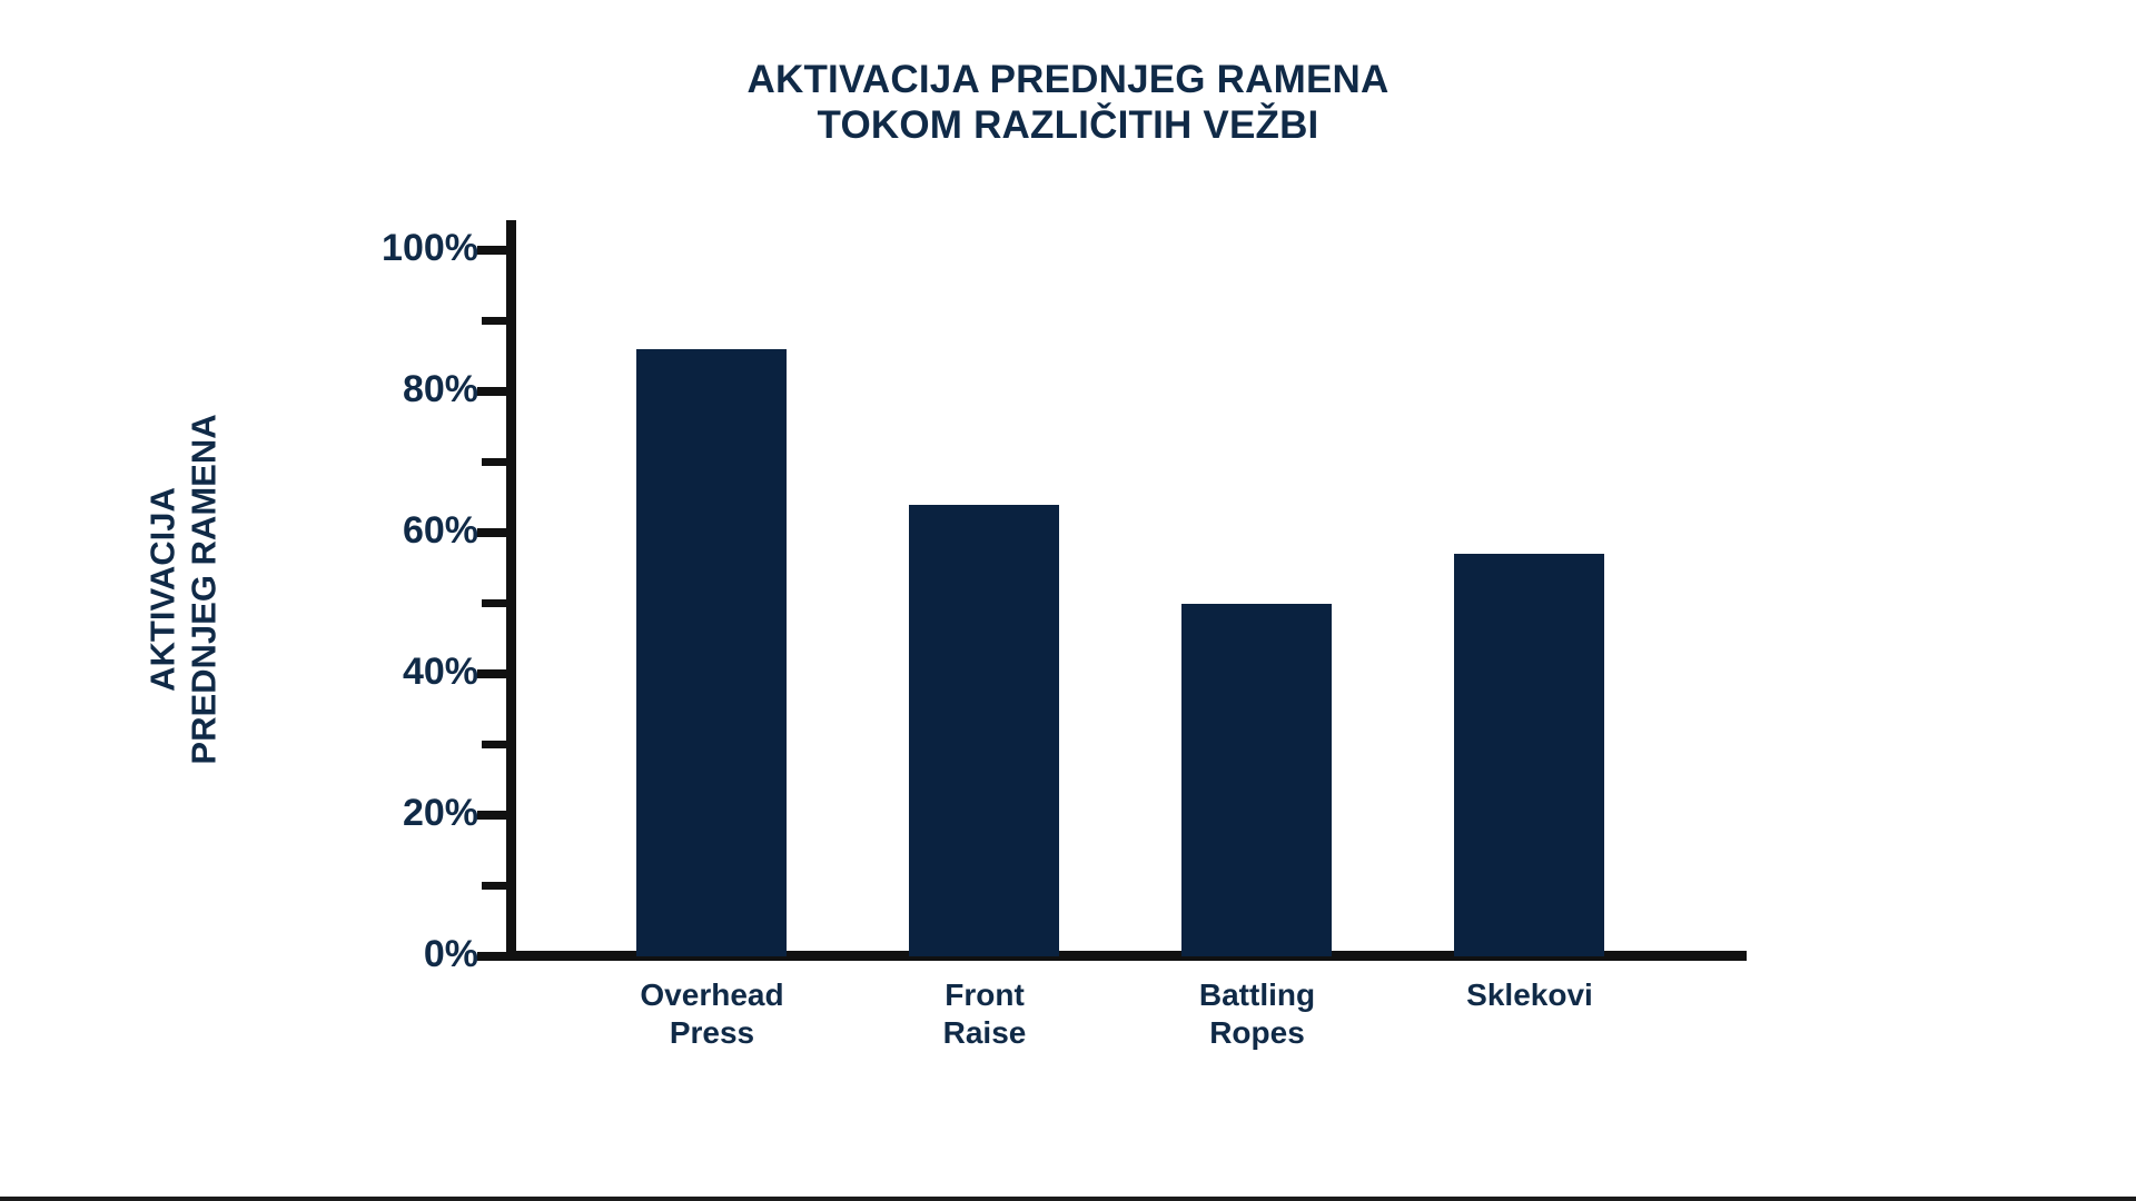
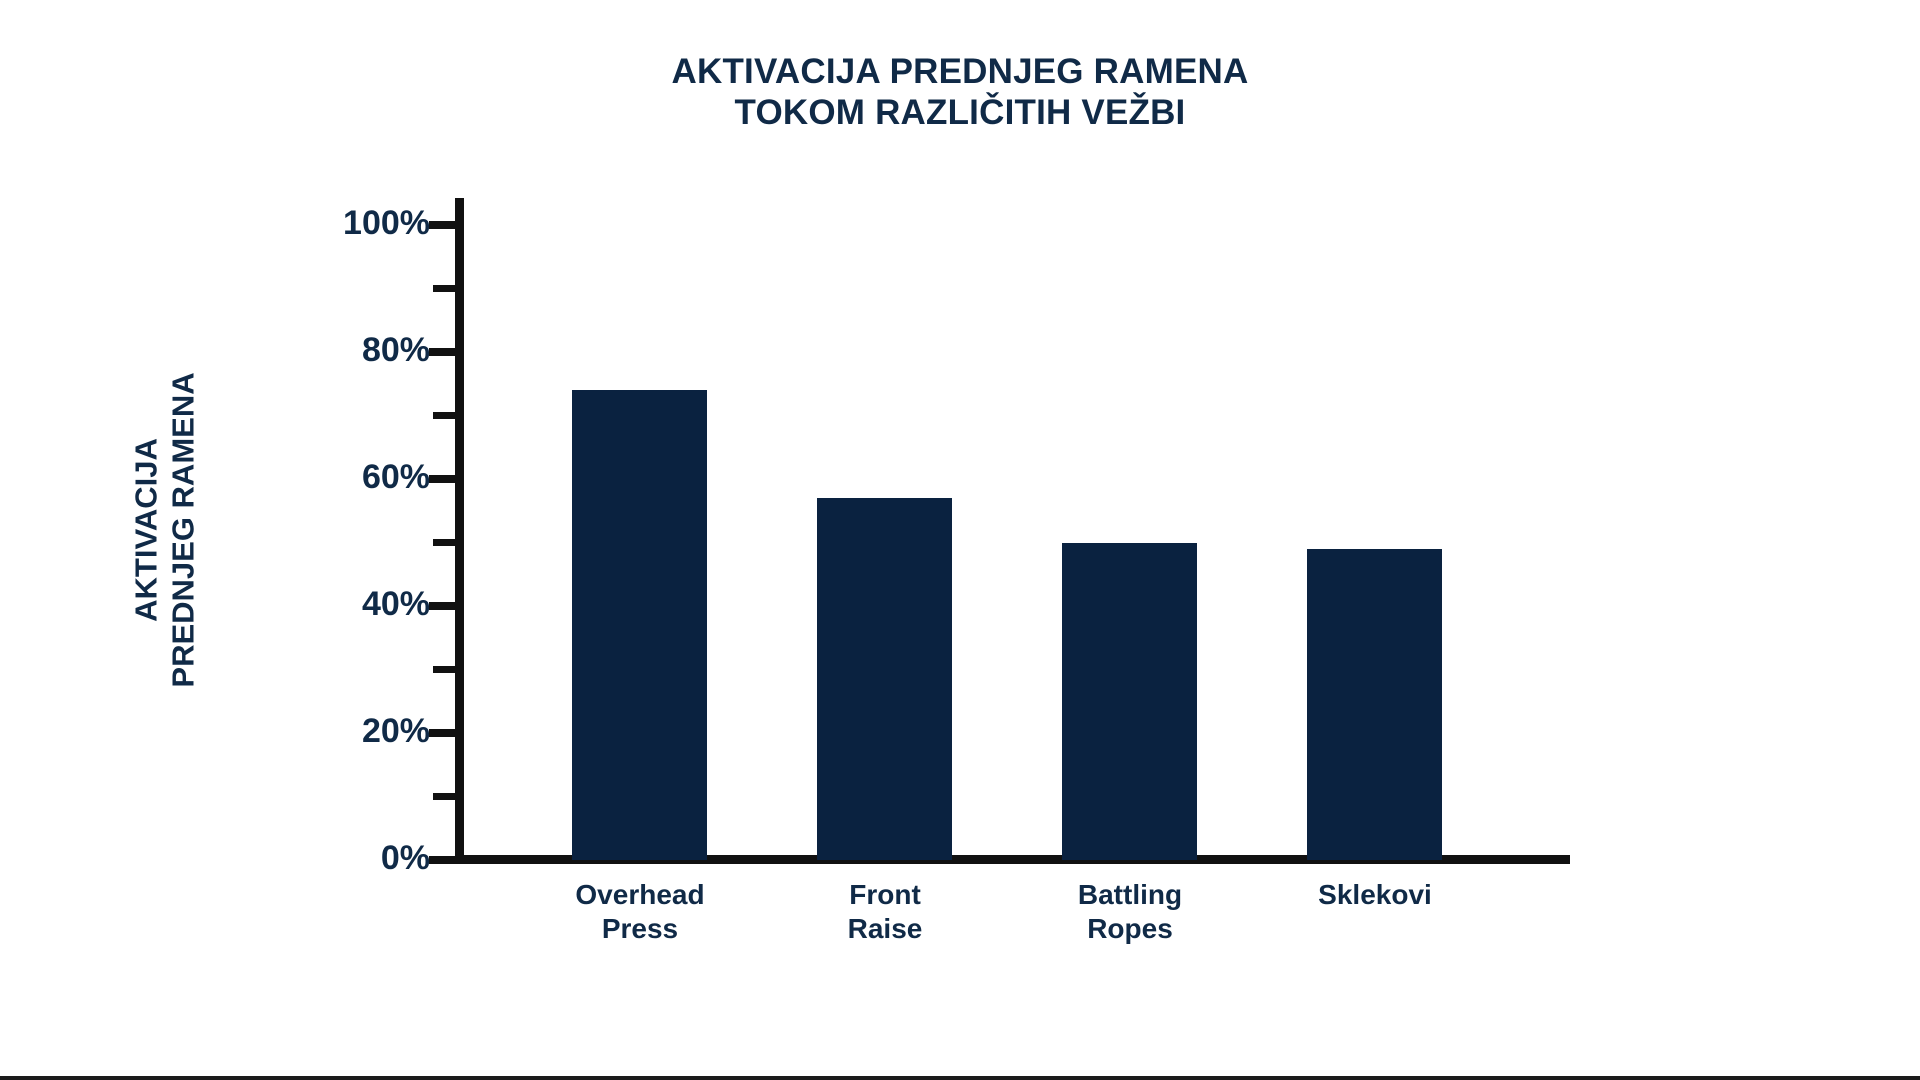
Overhead Press: 86% -> 74%
Front Raise: 64% -> 57%
Sklekovi: 57% -> 49%
